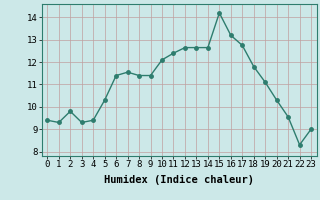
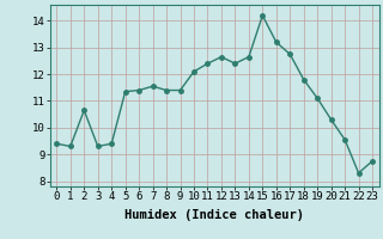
2: 9.80 -> 10.65
5: 10.30 -> 11.35
13: 12.65 -> 12.40
23: 9.00 -> 8.75
